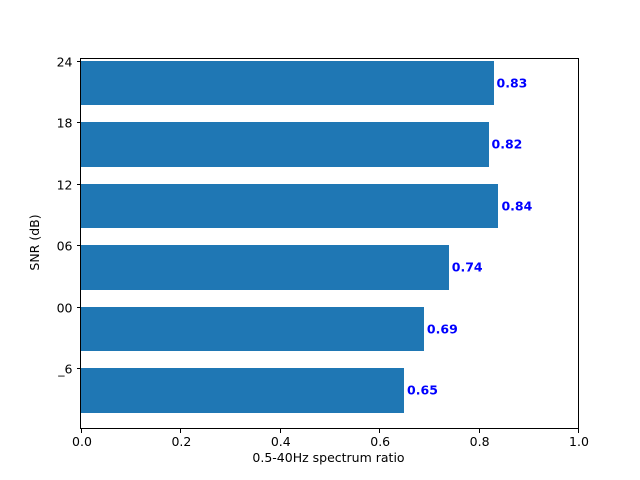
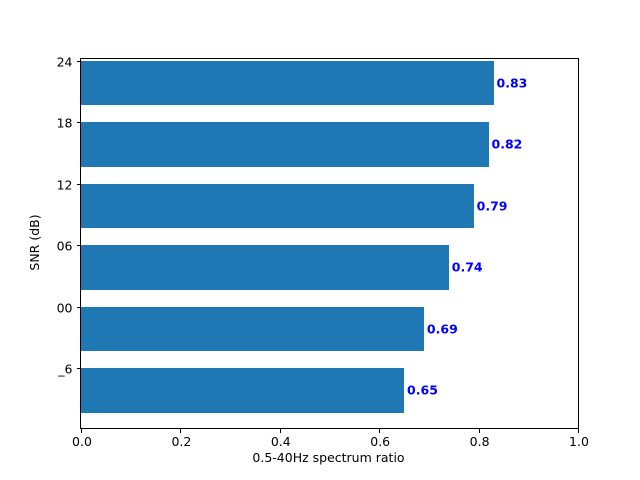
12: 0.84 -> 0.79
